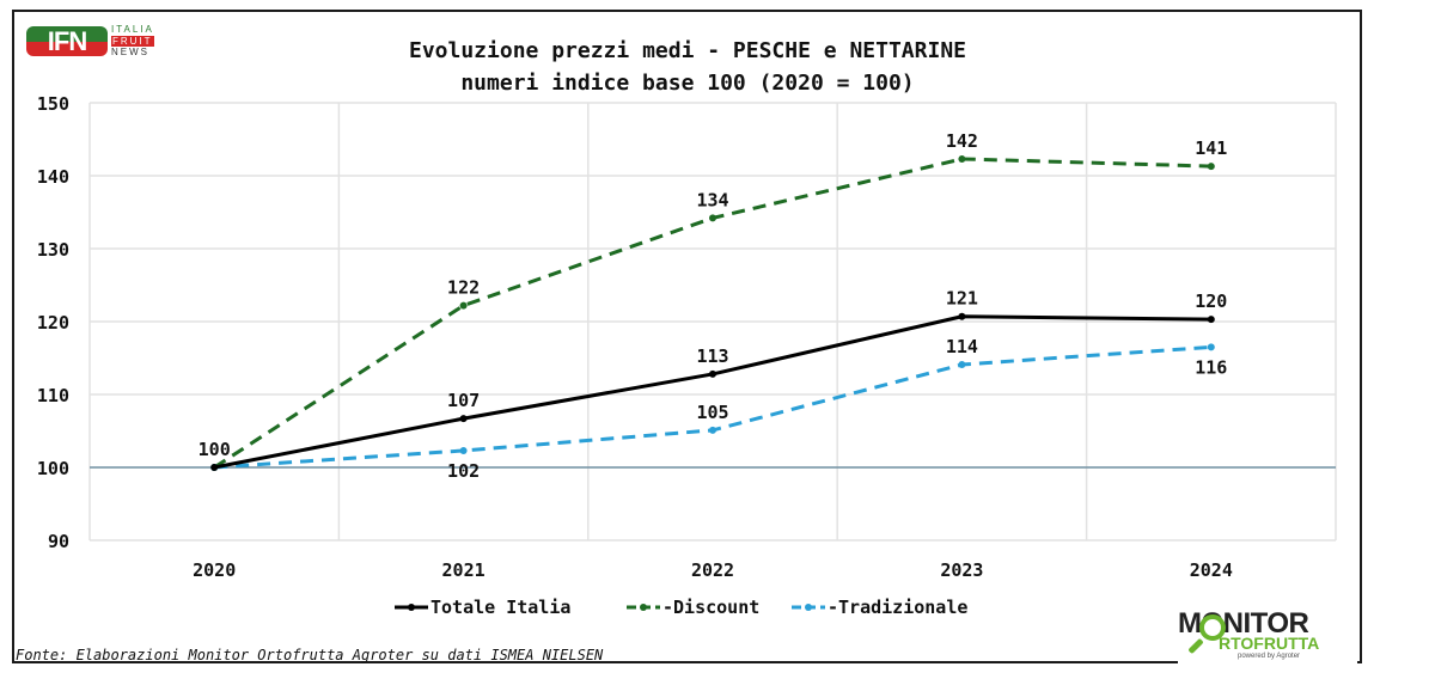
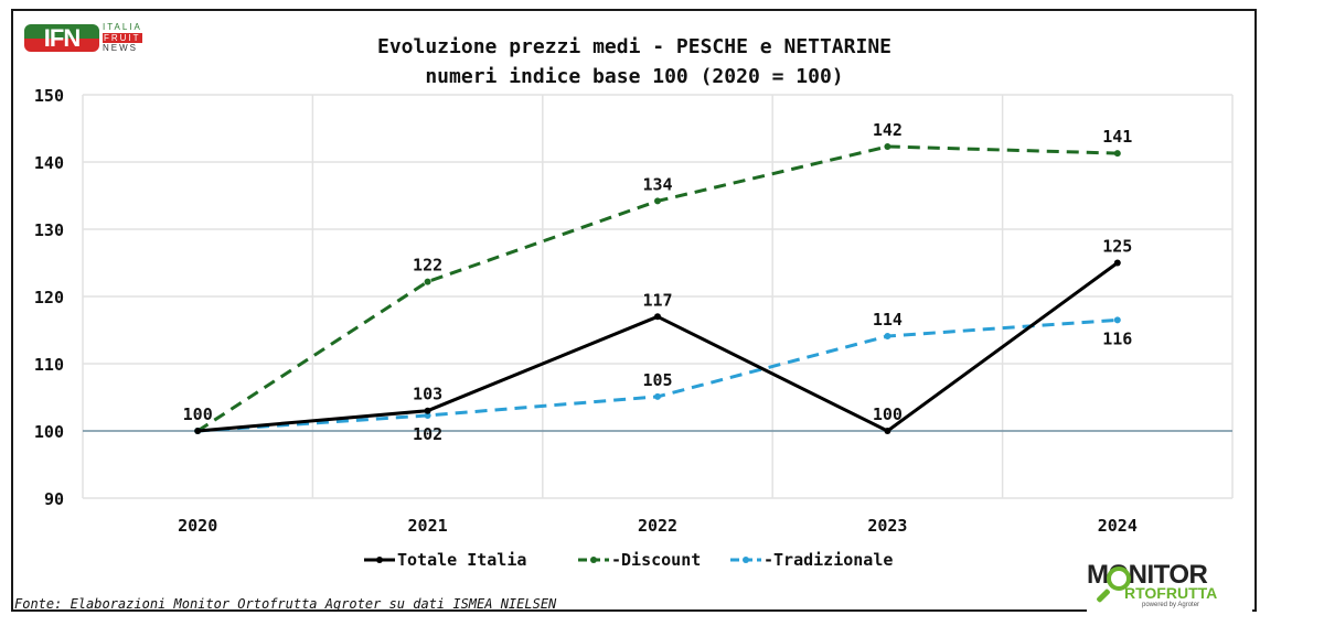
Totale Italia/2021: 107 -> 103
Totale Italia/2022: 113 -> 117
Totale Italia/2023: 121 -> 100
Totale Italia/2024: 120 -> 125
